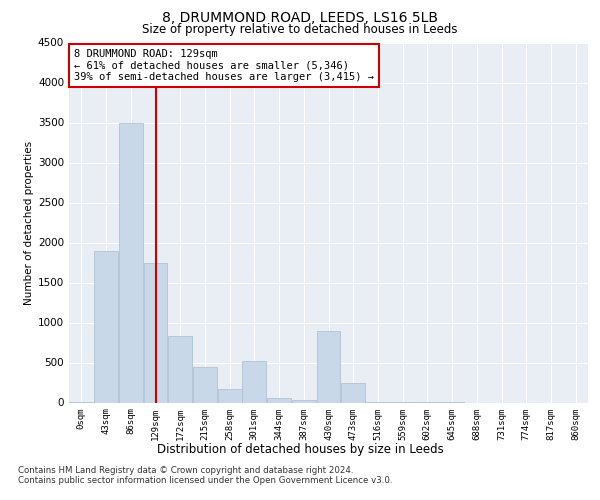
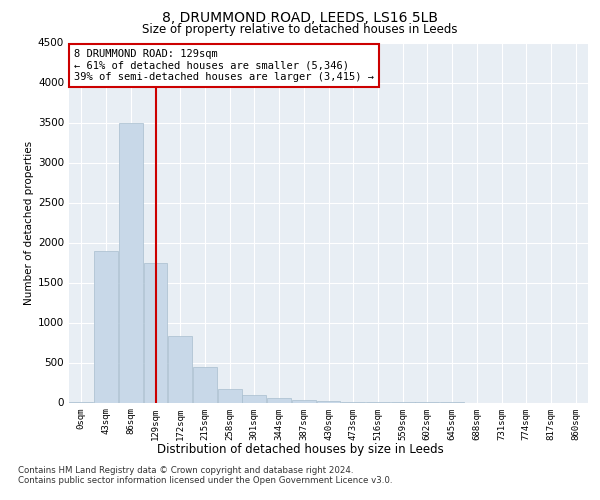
301sqm: 520 -> 100
430sqm: 900 -> 20
473sqm: 240 -> 0
